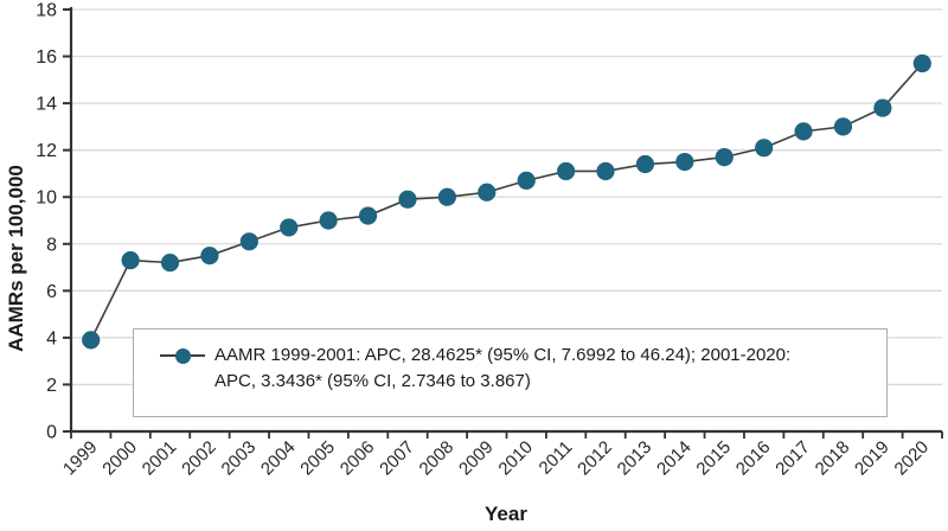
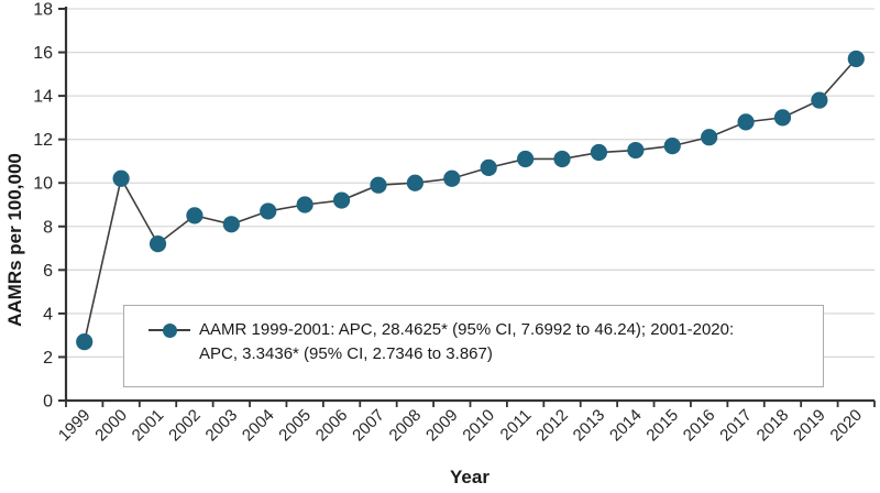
1999: 3.9 -> 2.7
2000: 7.3 -> 10.2
2002: 7.5 -> 8.5
